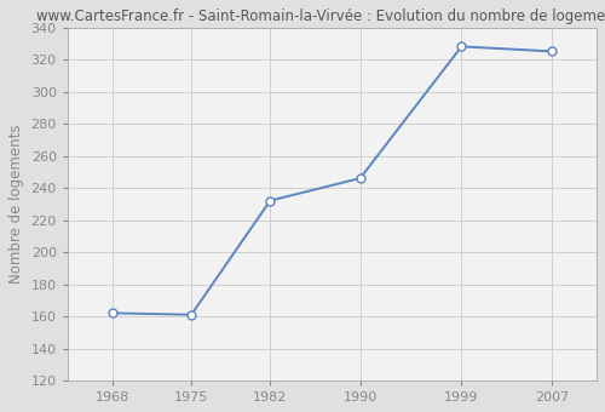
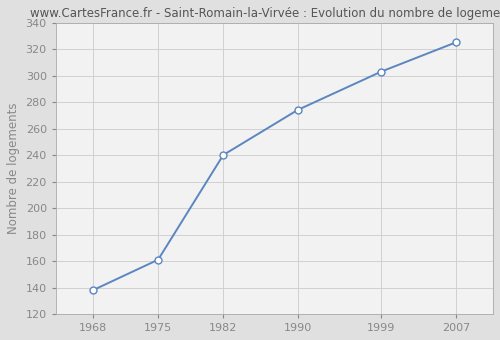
1968: 162 -> 138
1982: 232 -> 240
1990: 246 -> 274
1999: 328 -> 303
